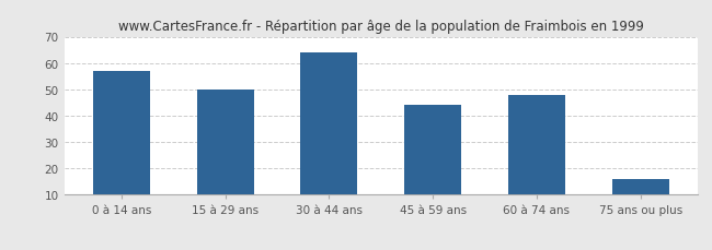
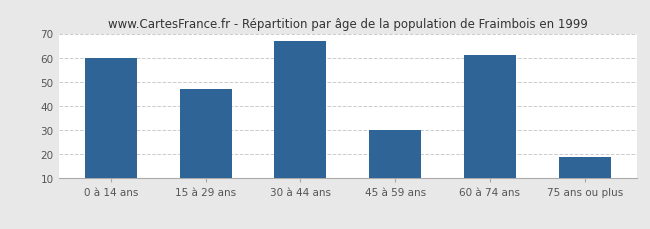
0 à 14 ans: 57 -> 60
15 à 29 ans: 50 -> 47
30 à 44 ans: 64 -> 67
45 à 59 ans: 44 -> 30
60 à 74 ans: 48 -> 61
75 ans ou plus: 16 -> 19
